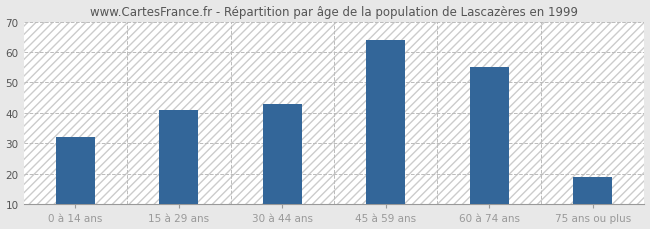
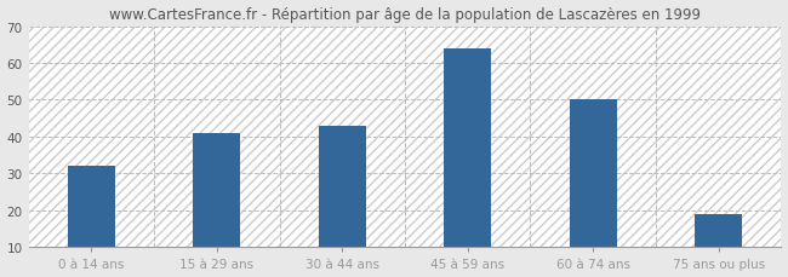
60 à 74 ans: 55 -> 50
